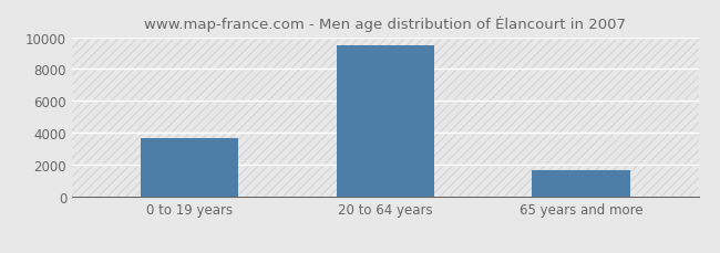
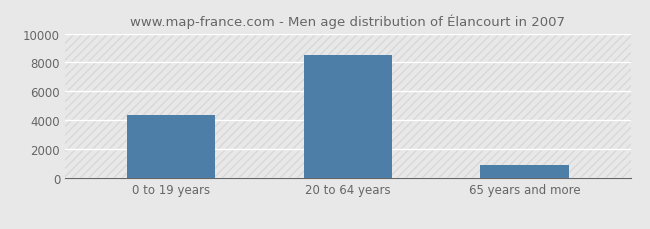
0 to 19 years: 3700 -> 4400
20 to 64 years: 9500 -> 8500
65 years and more: 1700 -> 900
